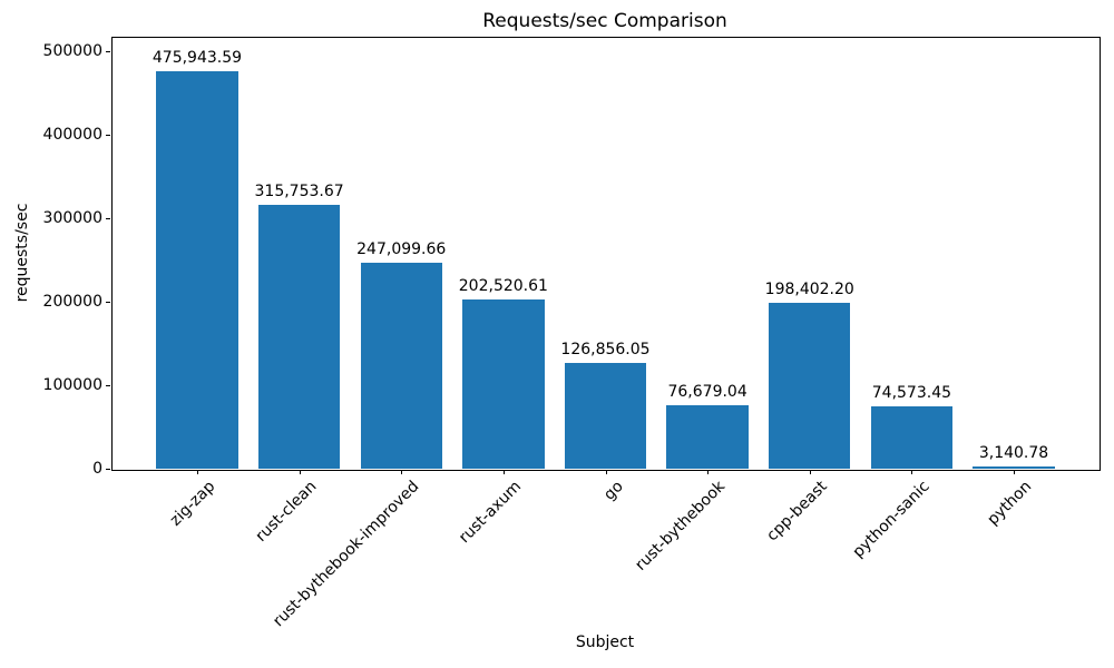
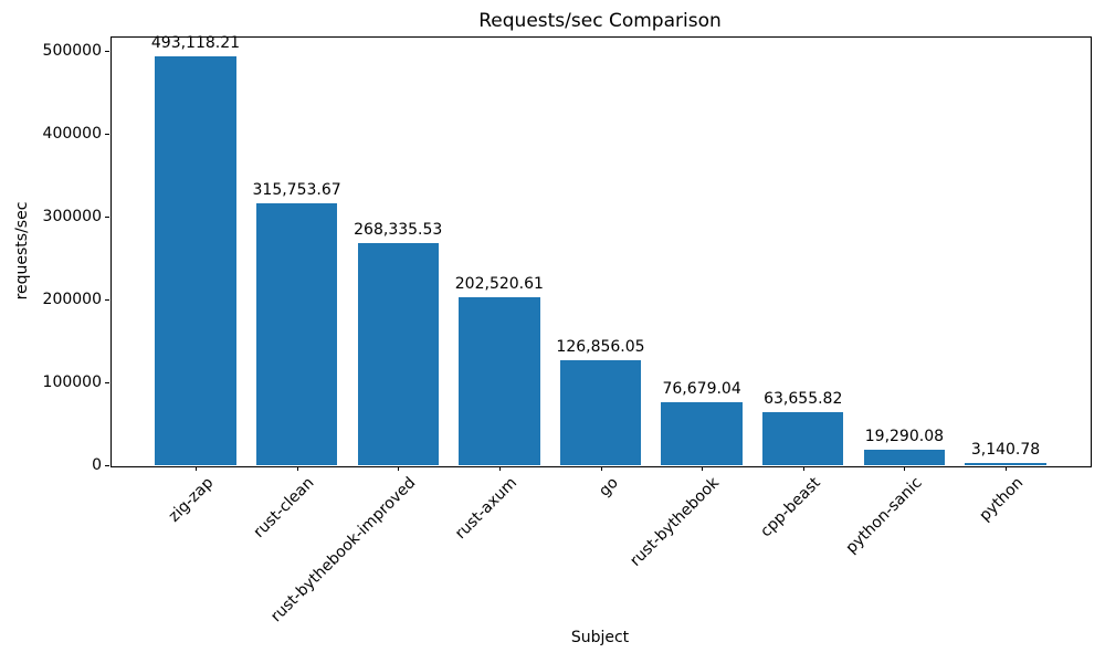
zig-zap: 475,943.59 -> 493,118.21
rust-bythebook-improved: 247,099.66 -> 268,335.53
cpp-beast: 198,402.20 -> 63,655.82
python-sanic: 74,573.45 -> 19,290.08
